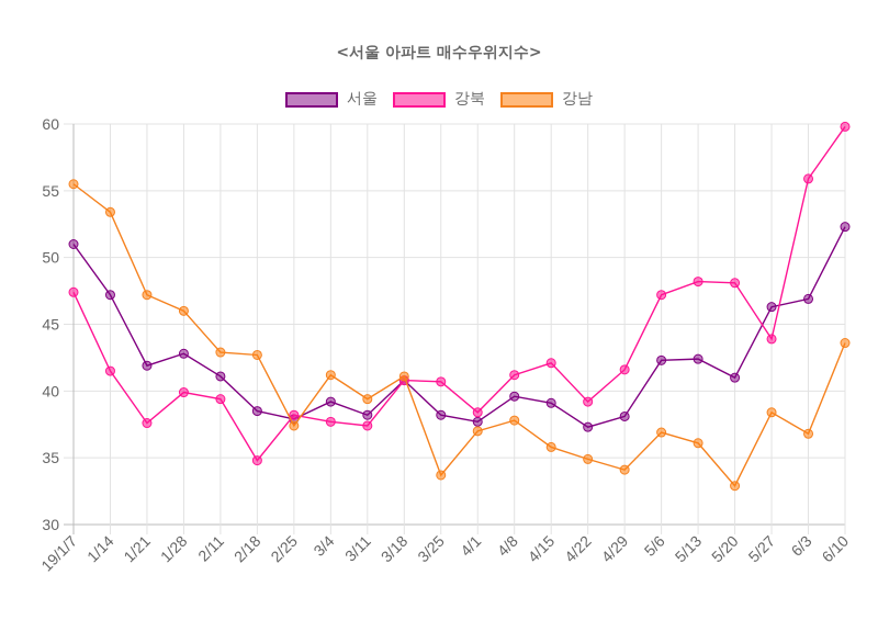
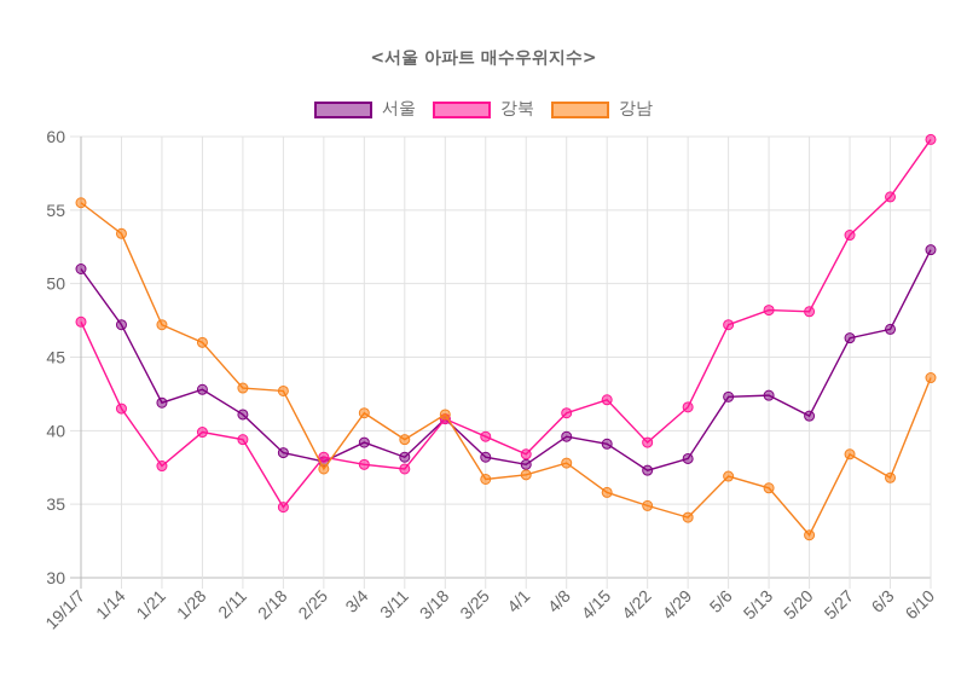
강북/3/25: 40.7 -> 39.6
강남/3/25: 33.7 -> 36.7
강북/5/27: 43.9 -> 53.3
